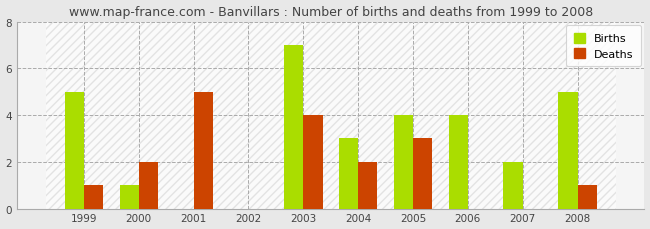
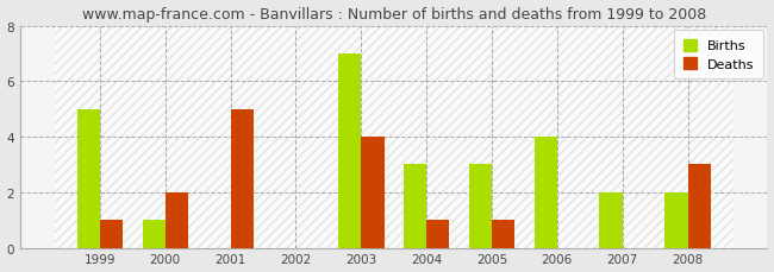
Deaths/2004: 2 -> 1
Births/2005: 4 -> 3
Deaths/2005: 3 -> 1
Births/2008: 5 -> 2
Deaths/2008: 1 -> 3
